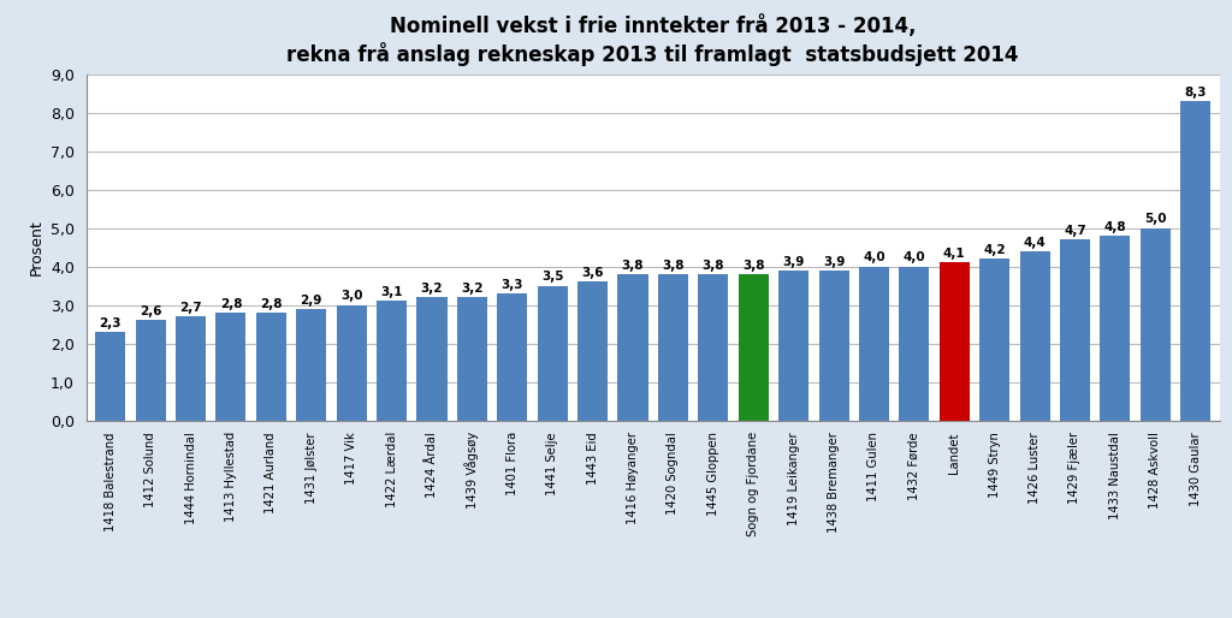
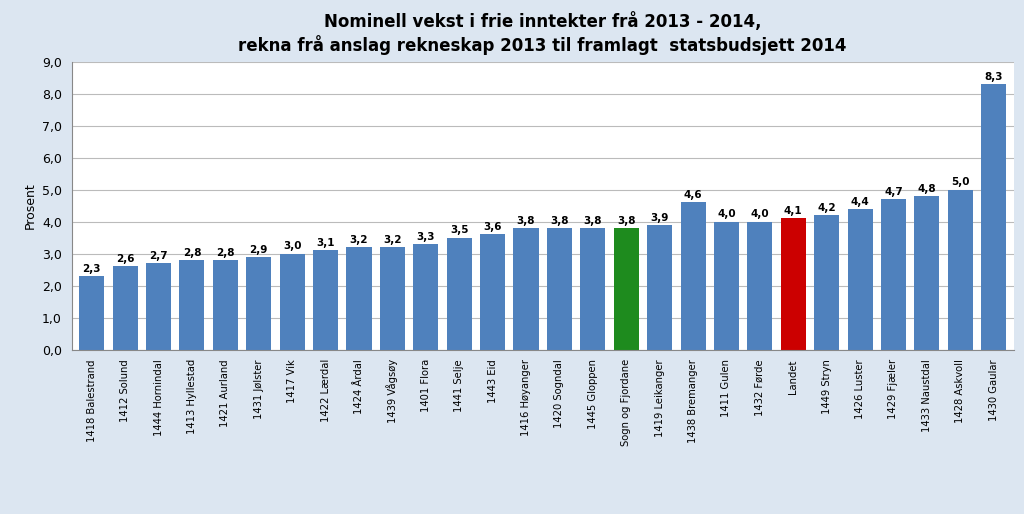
1438 Bremanger: 3,9 -> 4,6
